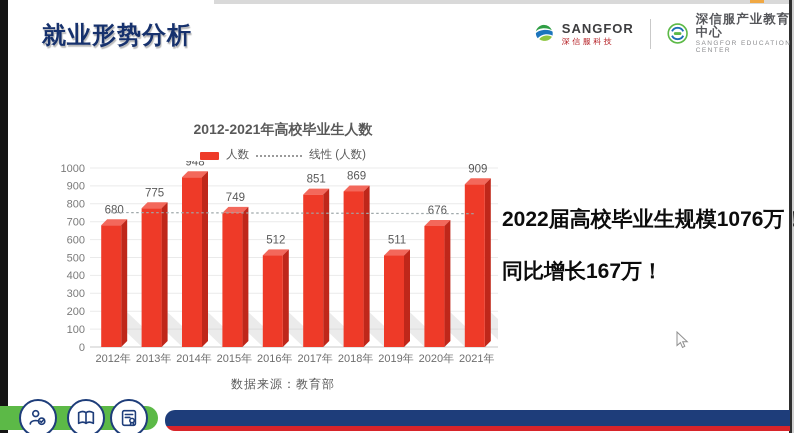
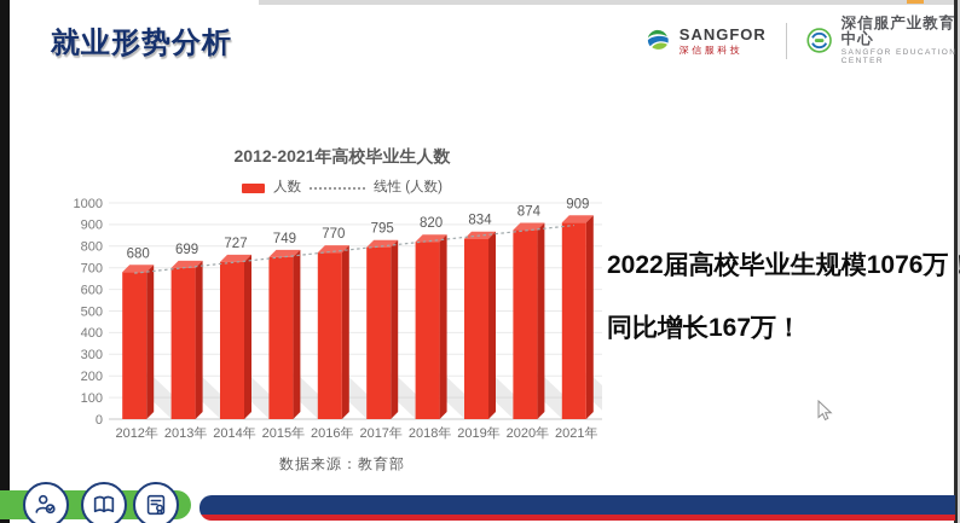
2013年: 775 -> 699
2014年: 948 -> 727
2016年: 512 -> 770
2017年: 851 -> 795
2018年: 869 -> 820
2019年: 511 -> 834
2020年: 676 -> 874
